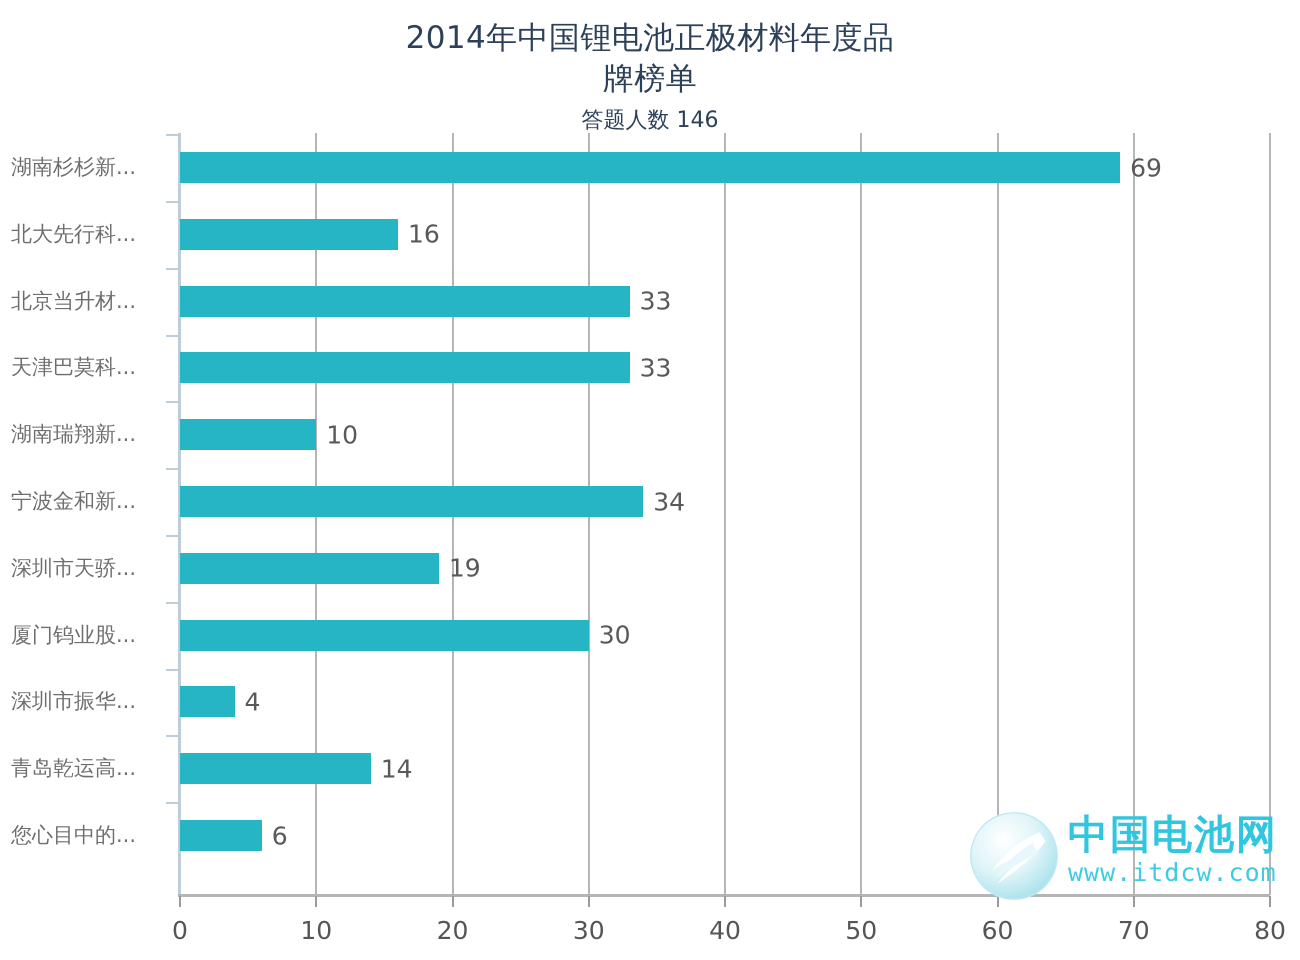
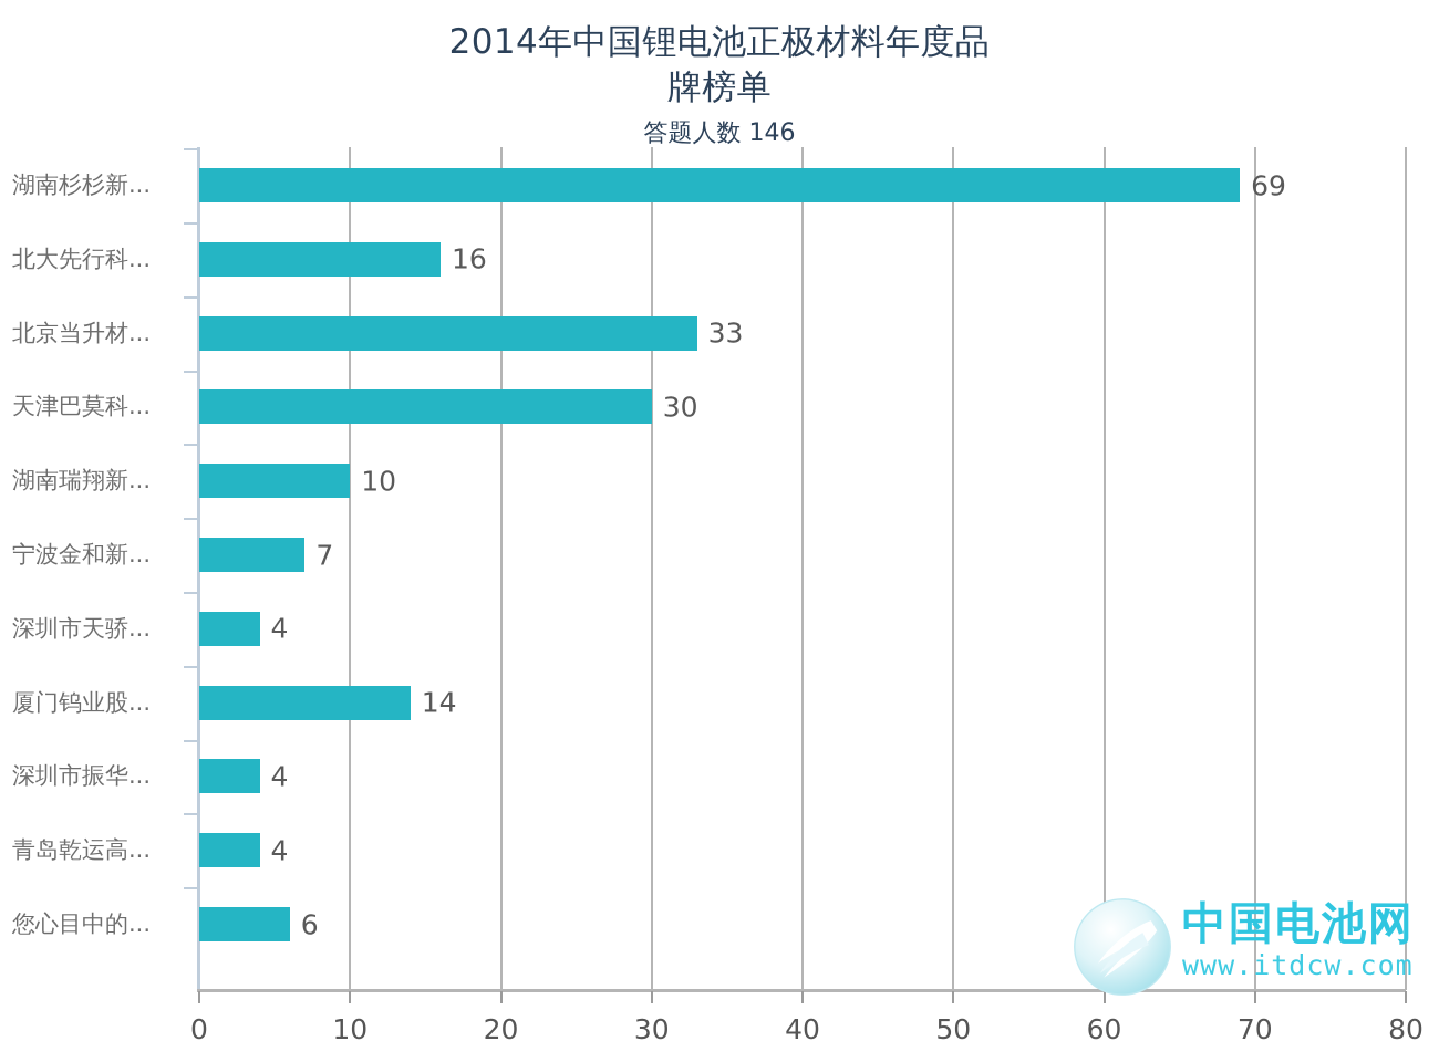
天津巴莫科...: 33 -> 30
宁波金和新...: 34 -> 7
深圳市天骄...: 19 -> 4
厦门钨业股...: 30 -> 14
青岛乾运高...: 14 -> 4
